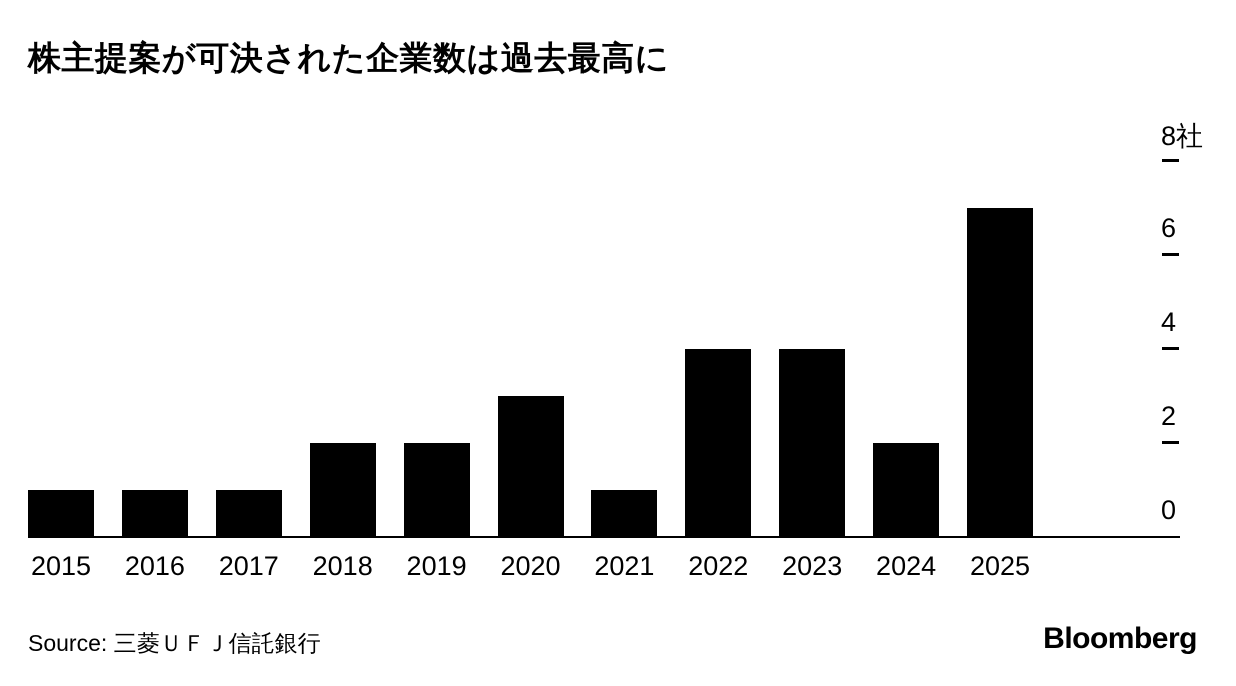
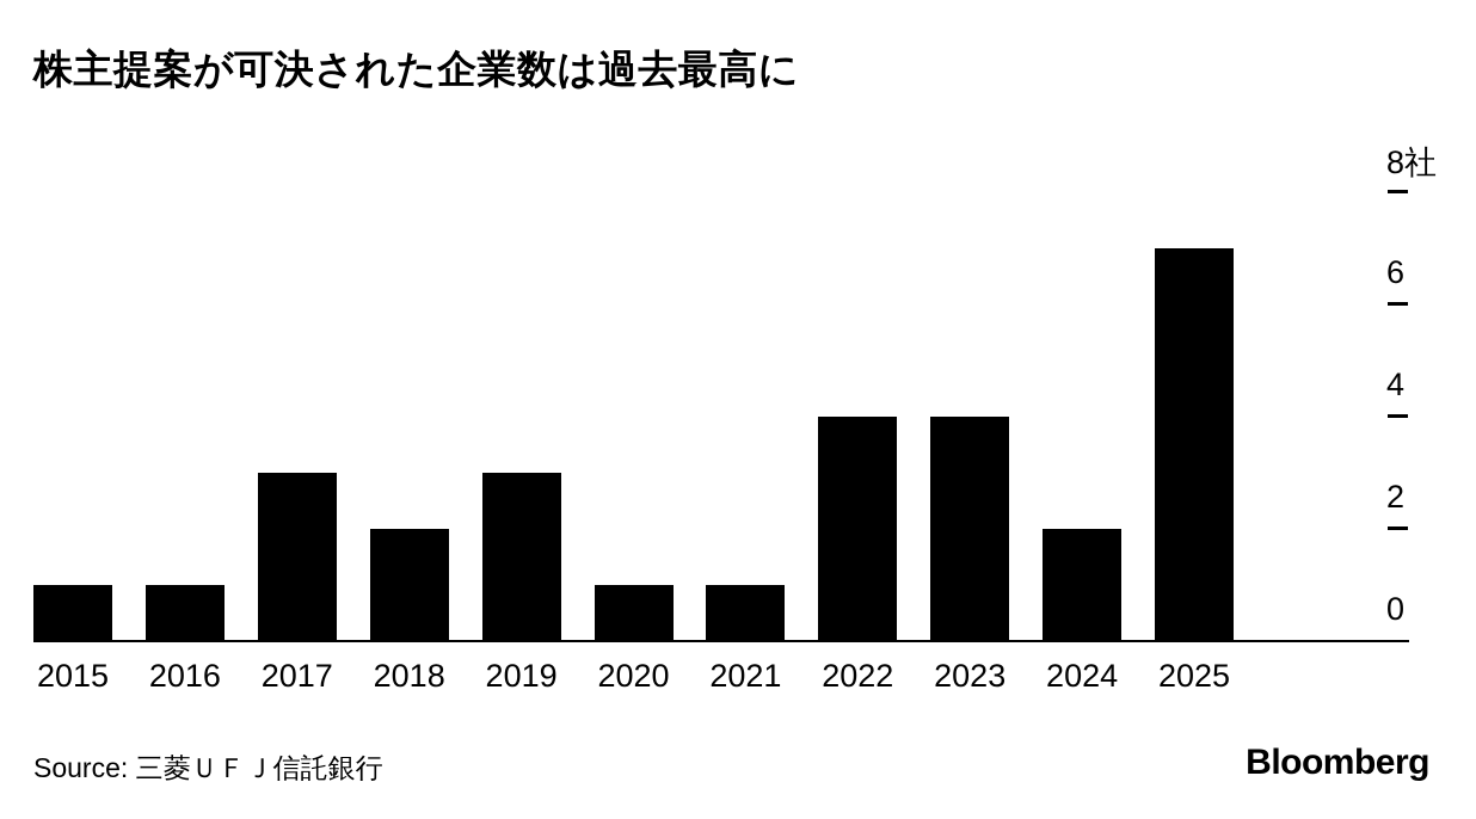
2017: 1 -> 3
2019: 2 -> 3
2020: 3 -> 1
